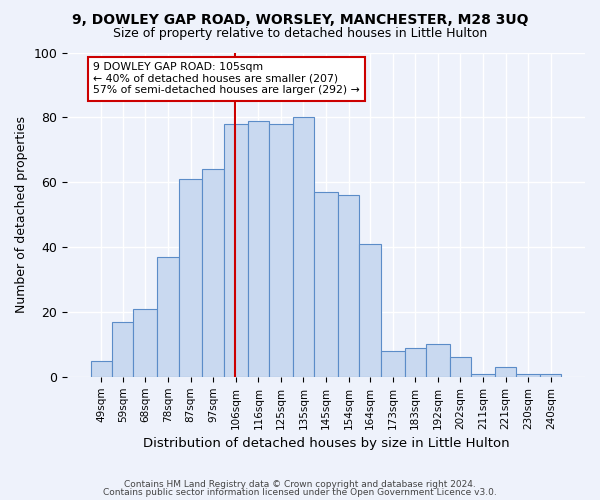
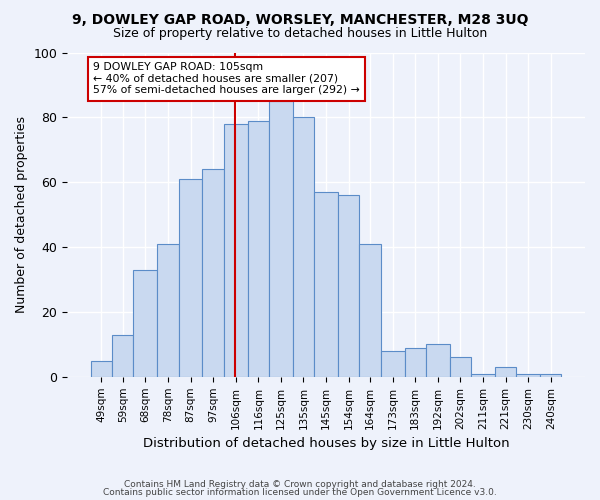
59sqm: 17 -> 13
68sqm: 21 -> 33
78sqm: 37 -> 41
125sqm: 78 -> 85
